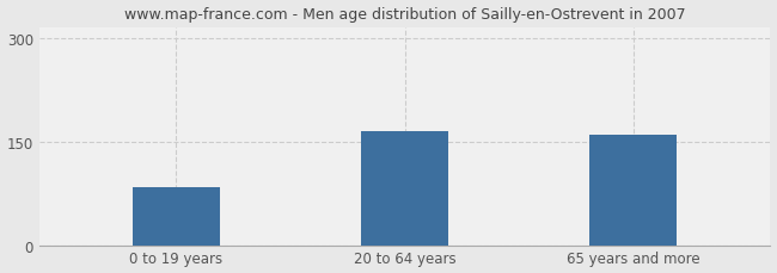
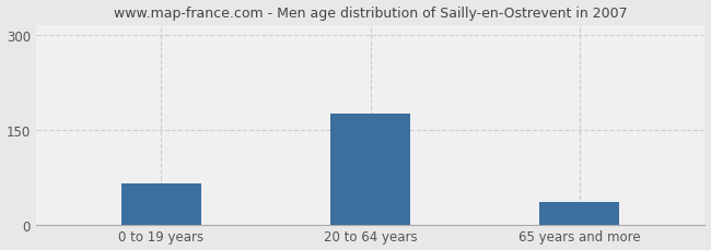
0 to 19 years: 84 -> 65
20 to 64 years: 164 -> 175
65 years and more: 160 -> 35
